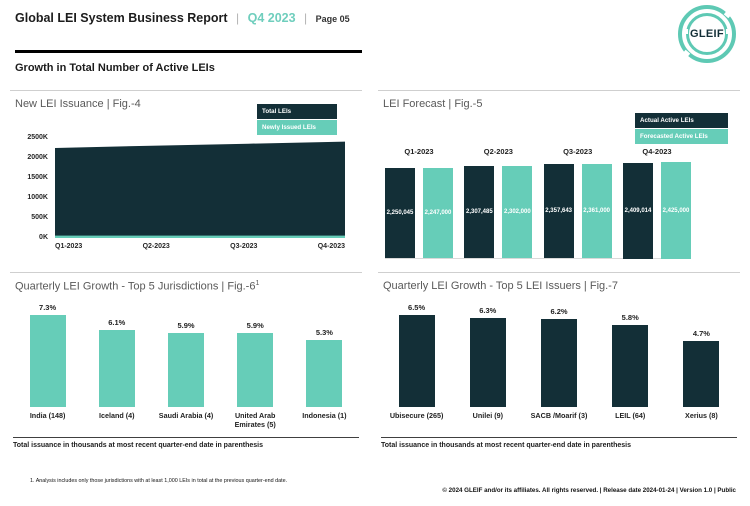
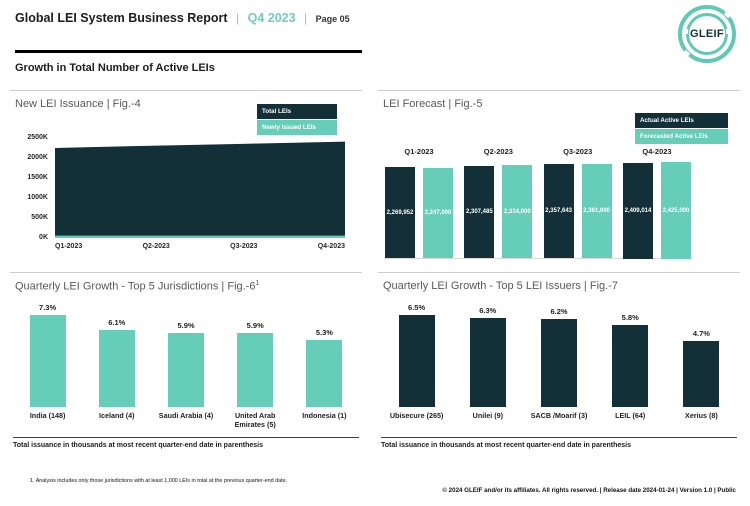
LEI Forecast | Fig.-5/Actual Active LEIs/Q1-2023: 2,250,045 -> 2,269,952
LEI Forecast | Fig.-5/Forecasted Active LEIs/Q2-2023: 2,302,000 -> 2,314,000
